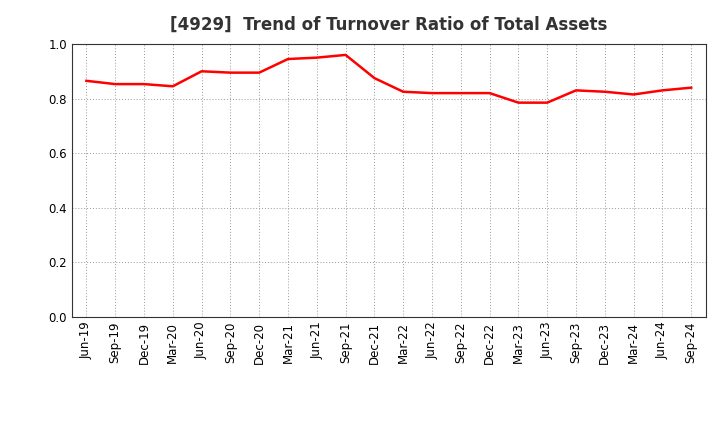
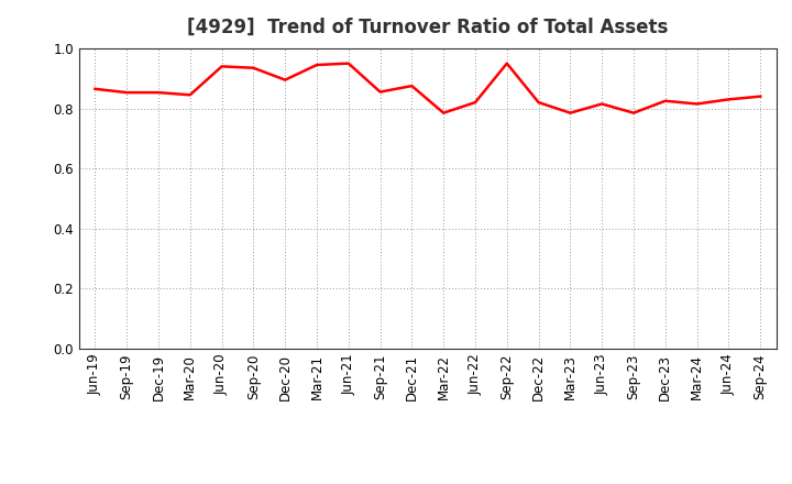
Jun-20: 0.900 -> 0.940
Sep-20: 0.895 -> 0.935
Sep-21: 0.960 -> 0.855
Mar-22: 0.825 -> 0.785
Sep-22: 0.820 -> 0.950
Jun-23: 0.785 -> 0.815
Sep-23: 0.830 -> 0.785
